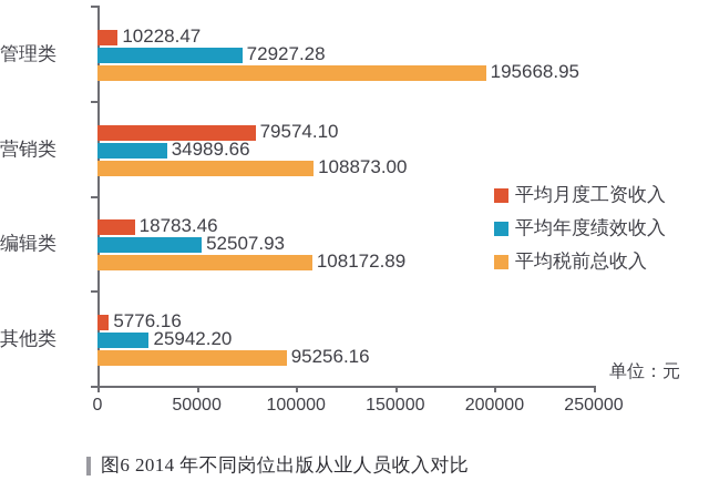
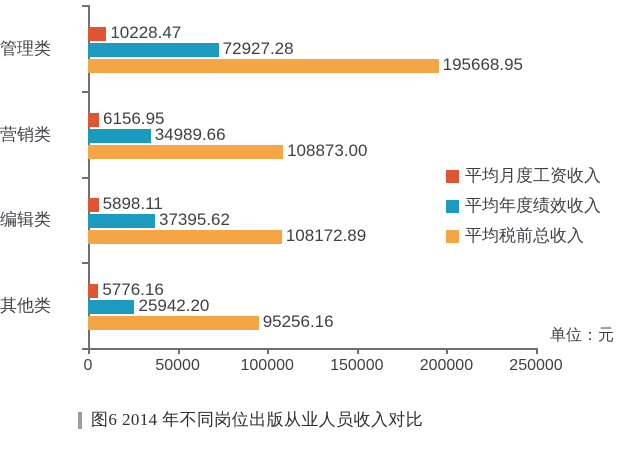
平均月度工资收入/营销类: 79574.10 -> 6156.95
平均月度工资收入/编辑类: 18783.46 -> 5898.11
平均年度绩效收入/编辑类: 52507.93 -> 37395.62
